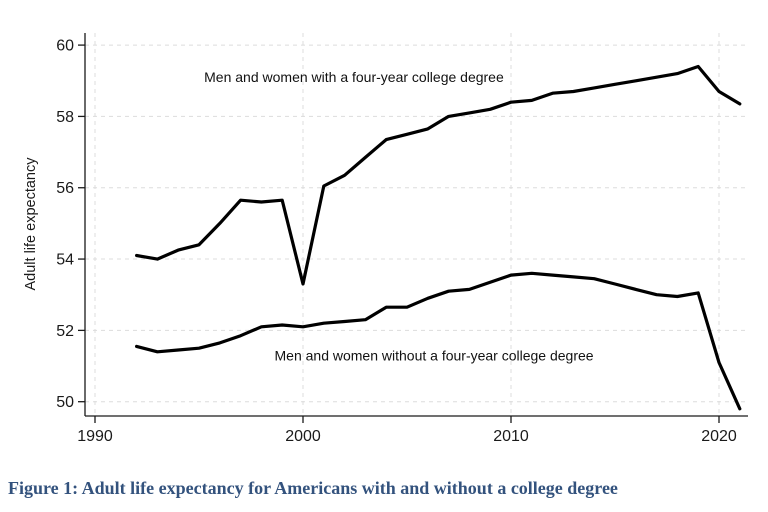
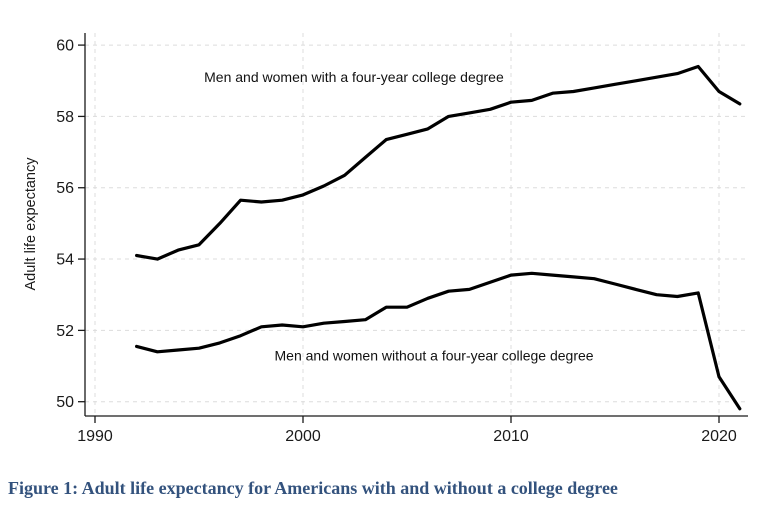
Men and women with a four-year college degree/2000: 53.3 -> 55.8
Men and women without a four-year college degree/2020: 51.1 -> 50.7
